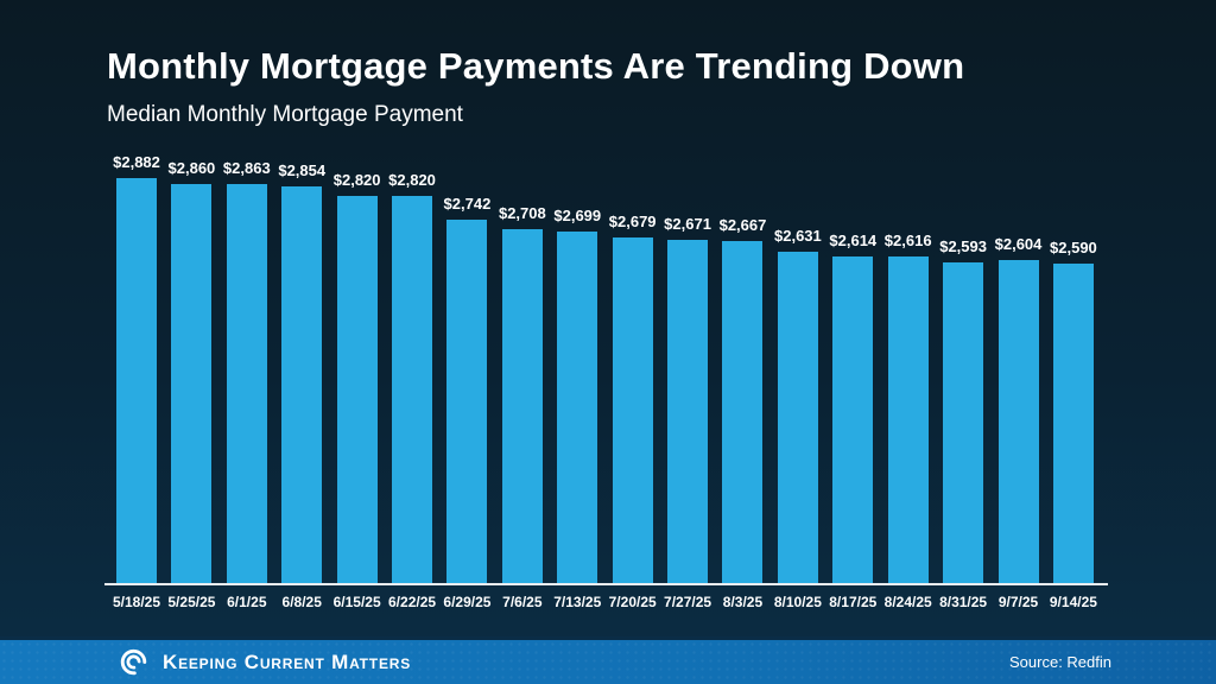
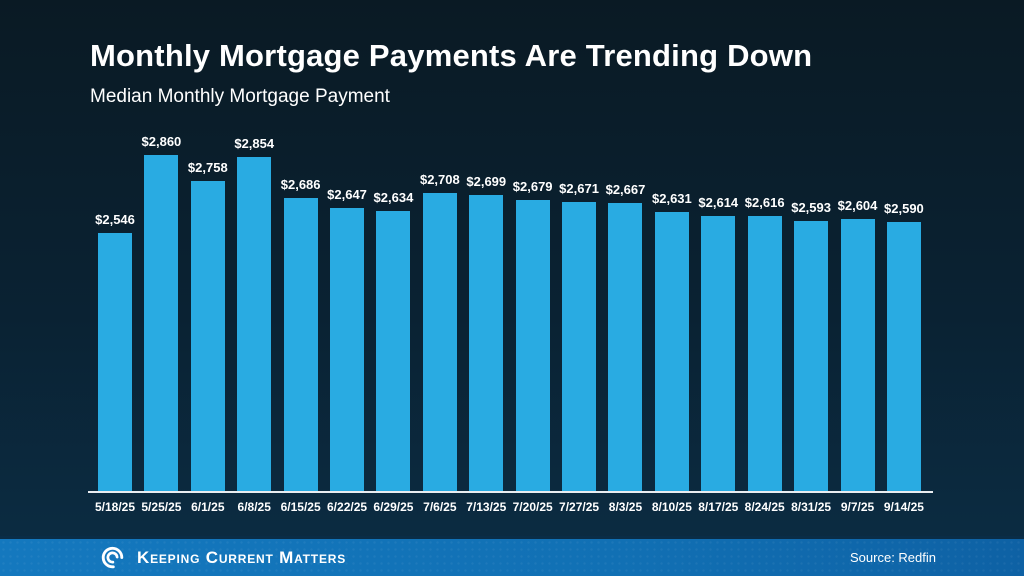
5/18/25: $2,882 -> $2,546
6/1/25: $2,863 -> $2,758
6/15/25: $2,820 -> $2,686
6/22/25: $2,820 -> $2,647
6/29/25: $2,742 -> $2,634
